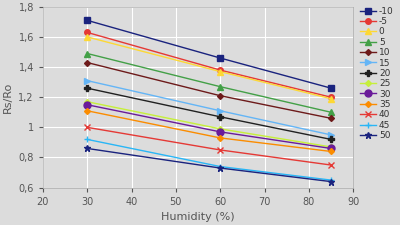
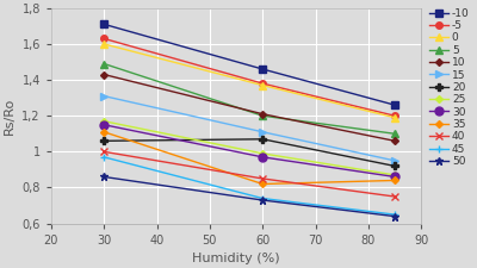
20/30: 1,26 -> 1,06
45/30: 0,92 -> 0,97
5/60: 1,27 -> 1,20
35/60: 0,93 -> 0,82
